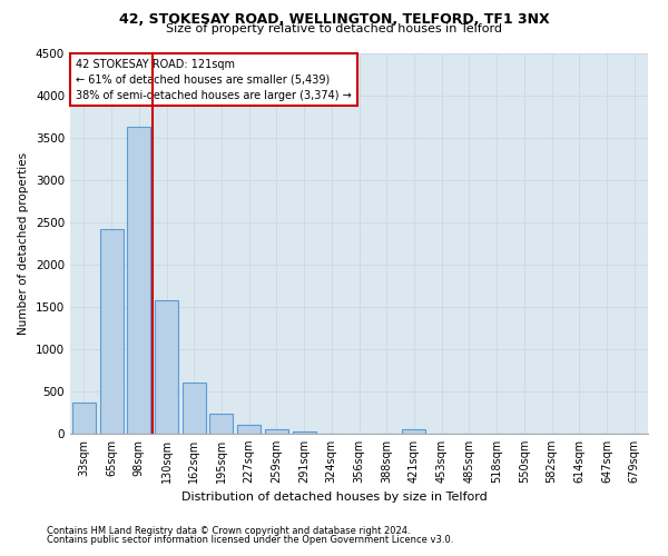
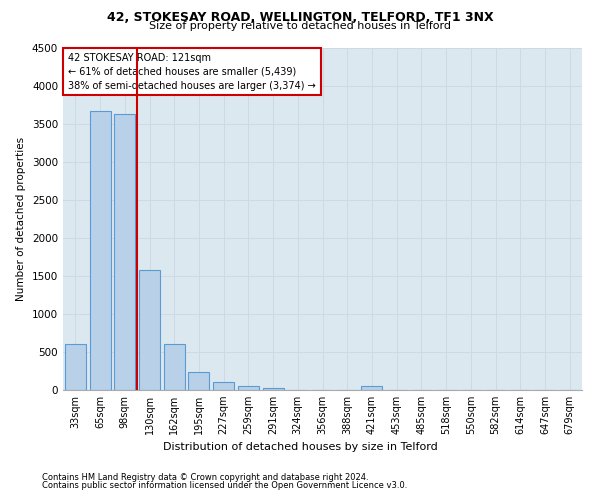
33sqm: 370 -> 600
65sqm: 2420 -> 3660
